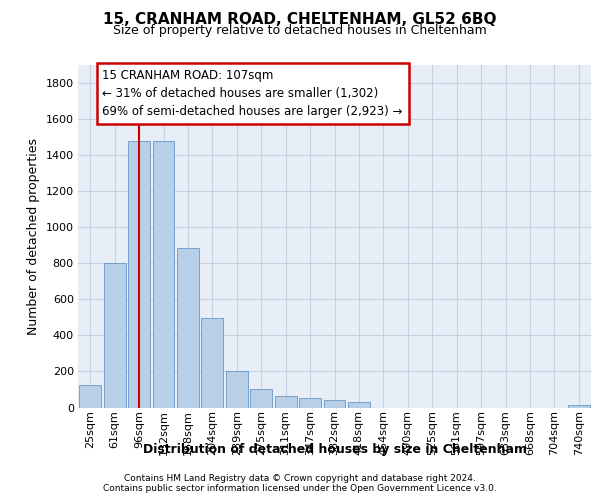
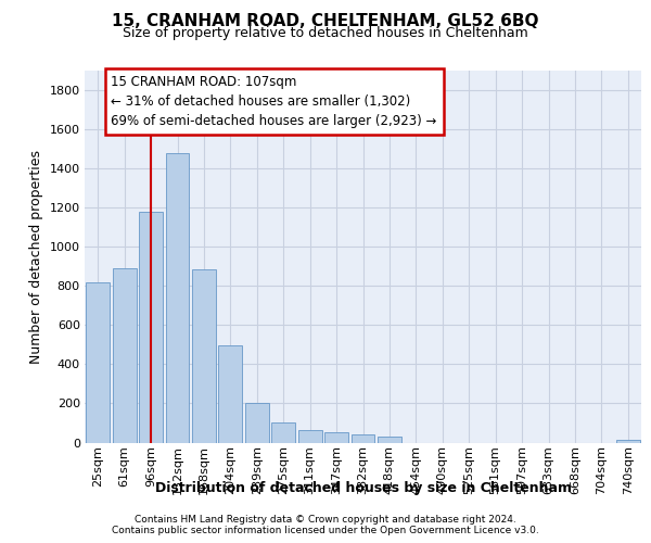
25sqm: 120 -> 820
61sqm: 800 -> 890
96sqm: 1480 -> 1180
